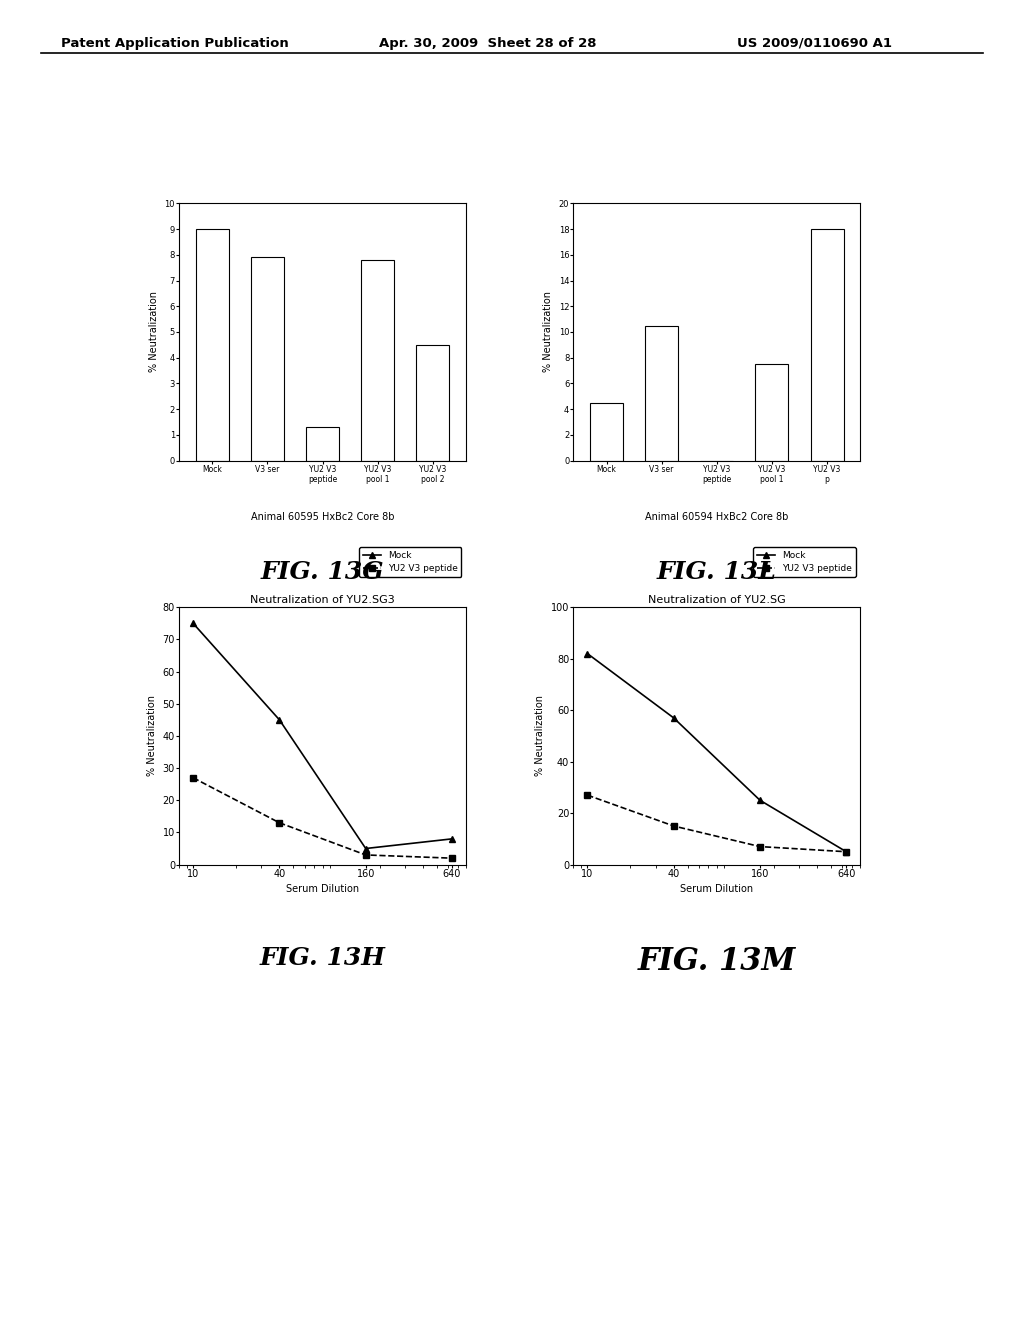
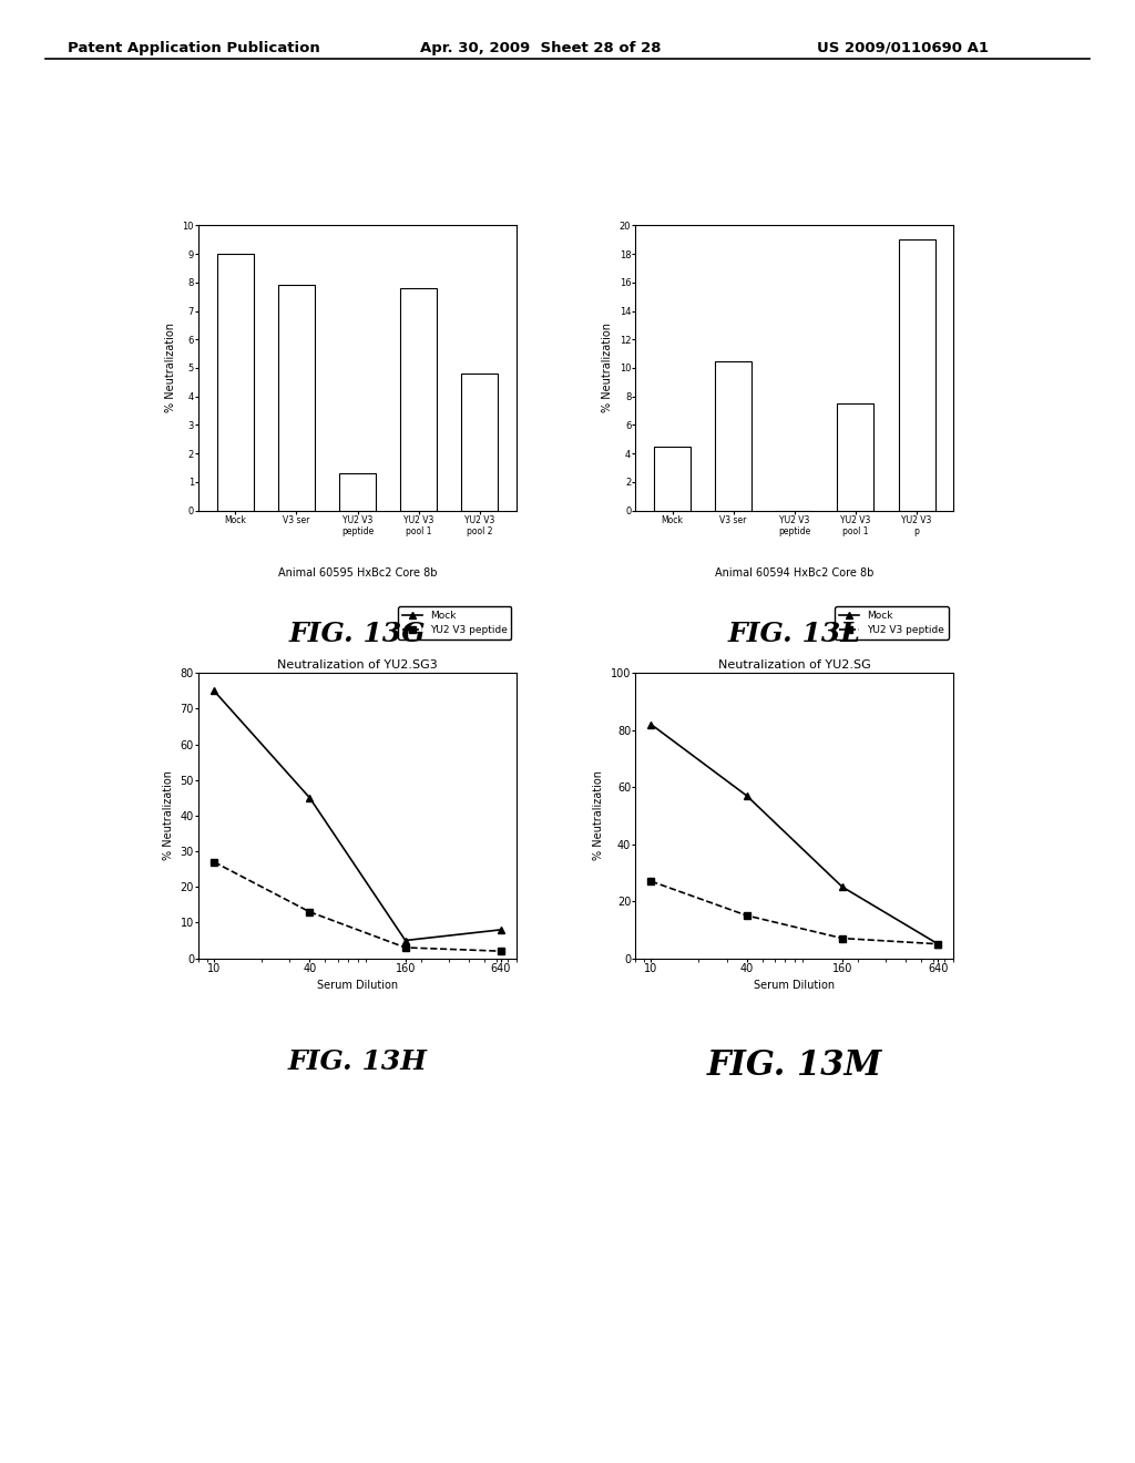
YU2 V3 pool 2: 4.5 -> 4.8
YU2 V3 p: 18.0 -> 19.0
